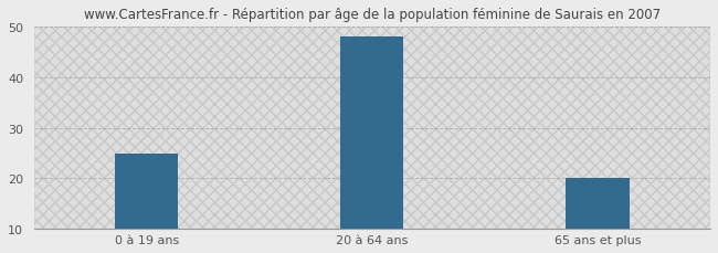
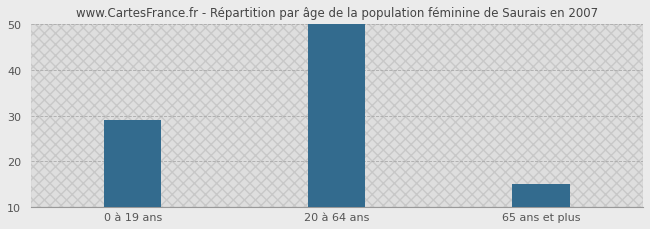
0 à 19 ans: 25 -> 29
20 à 64 ans: 48 -> 50
65 ans et plus: 20 -> 15
